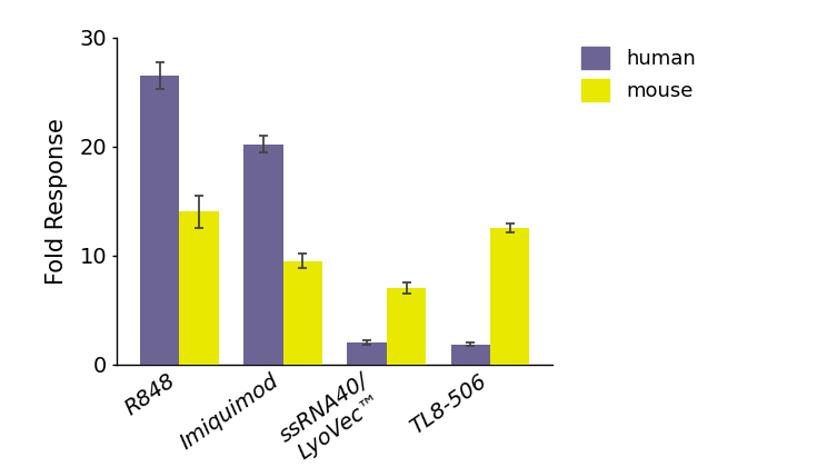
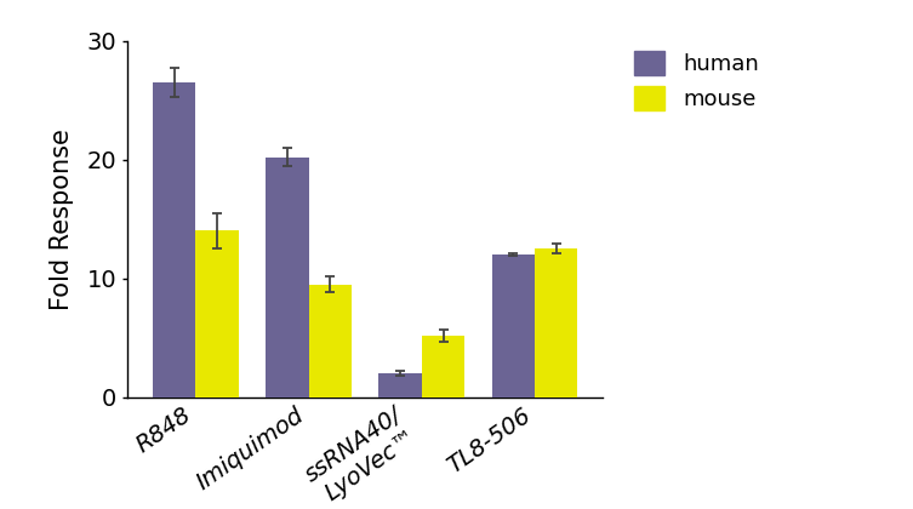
mouse/ssRNA40/ LyoVec™: 7.0 -> 5.2
human/TL8-506: 1.8 -> 12.0
